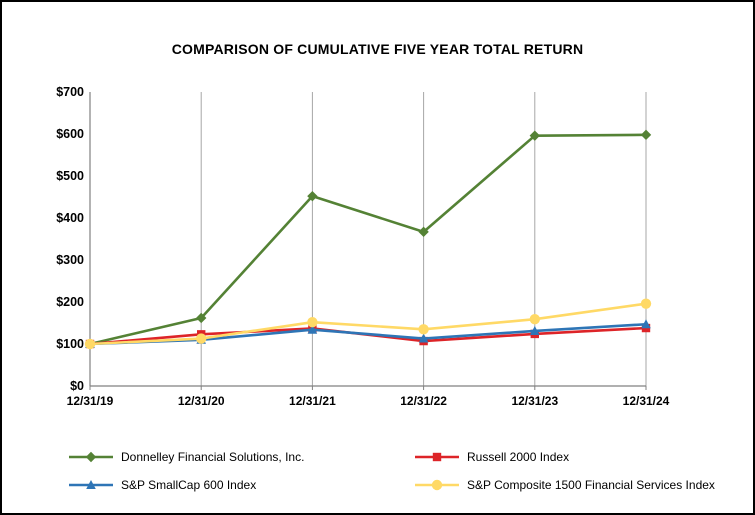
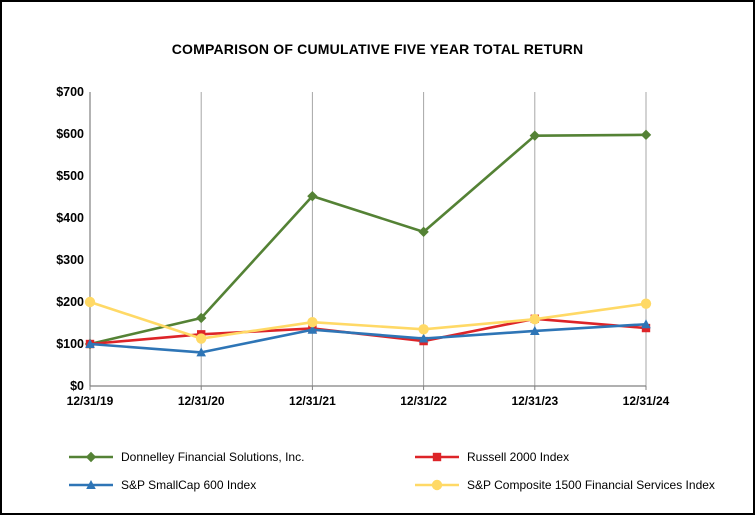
S&P Composite 1500 Financial Services Index/12/31/19: $100 -> $200
S&P SmallCap 600 Index/12/31/20: $110 -> $80
Russell 2000 Index/12/31/23: $120 -> $160
